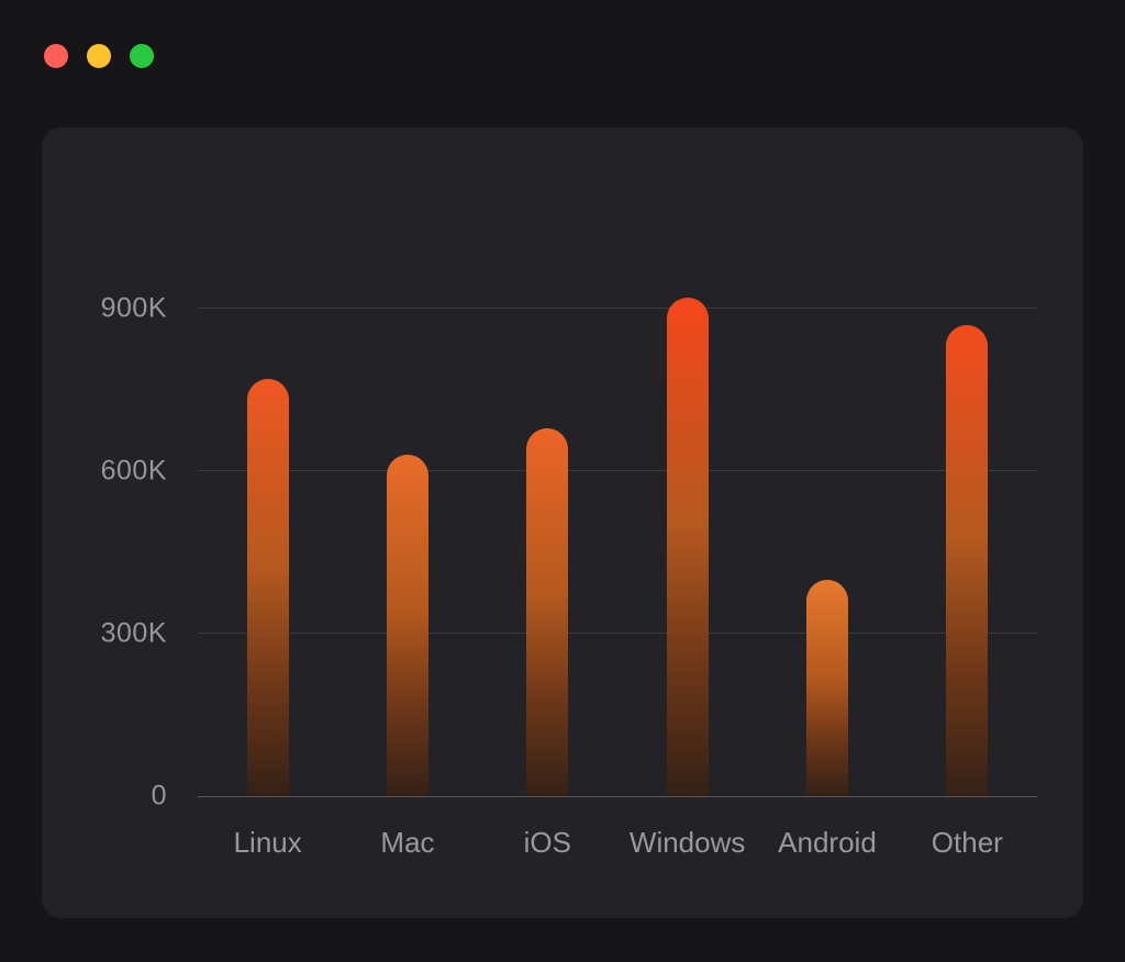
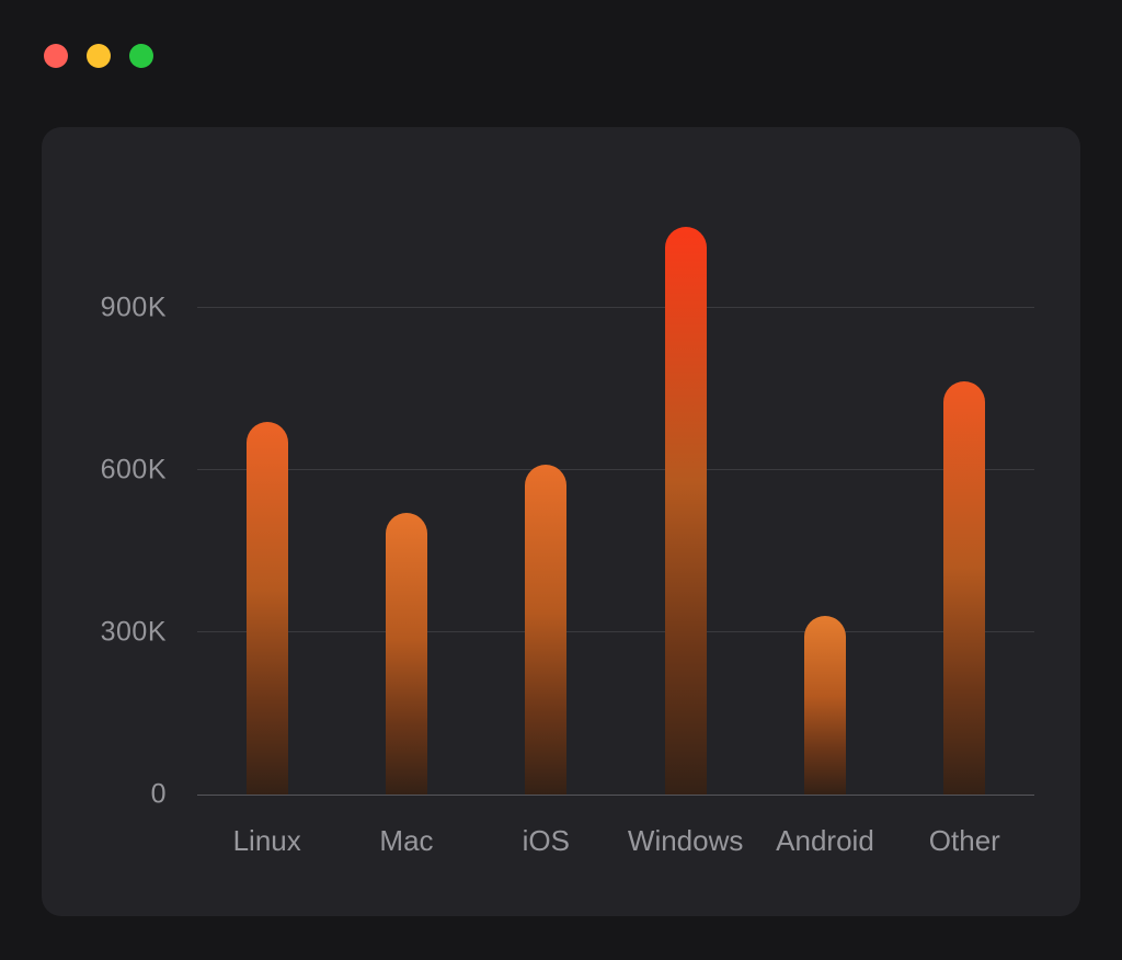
Linux: 770K -> 690K
Mac: 630K -> 520K
iOS: 680K -> 610K
Windows: 920K -> 1050K
Android: 400K -> 330K
Other: 870K -> 760K
